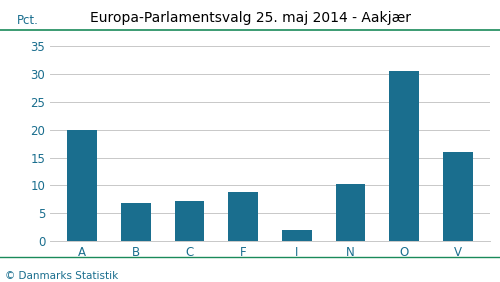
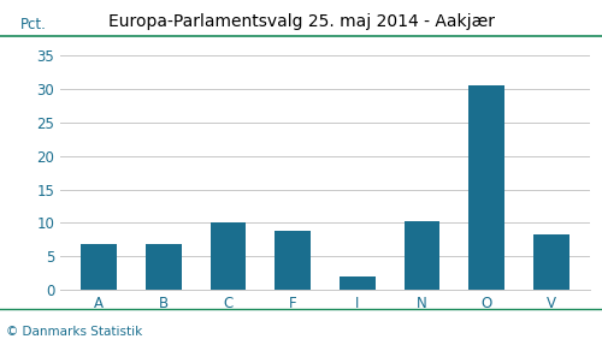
A: 20.0 -> 6.8
C: 7.2 -> 10.0
V: 16.0 -> 8.2
